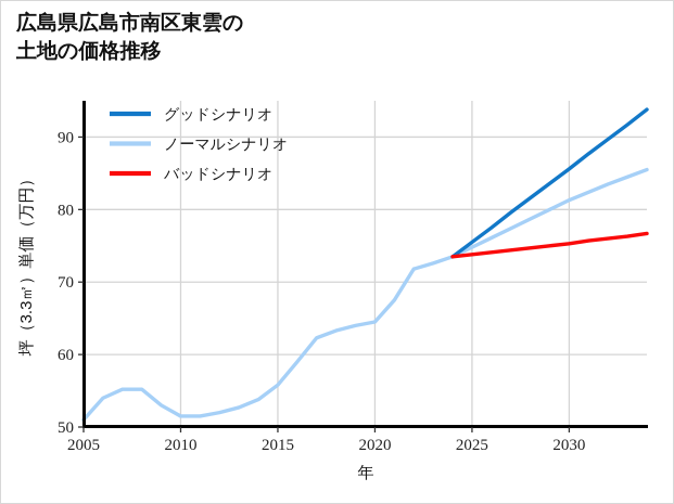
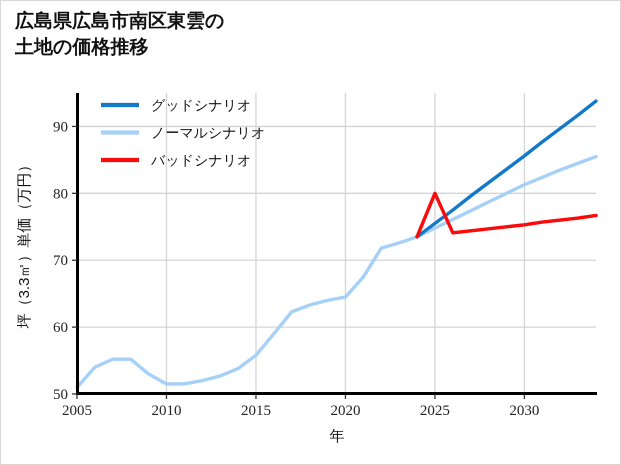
バッドシナリオ/2025: 74 -> 80
